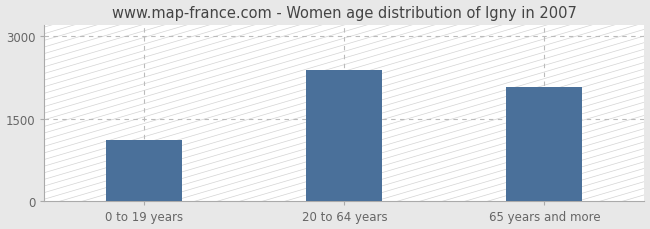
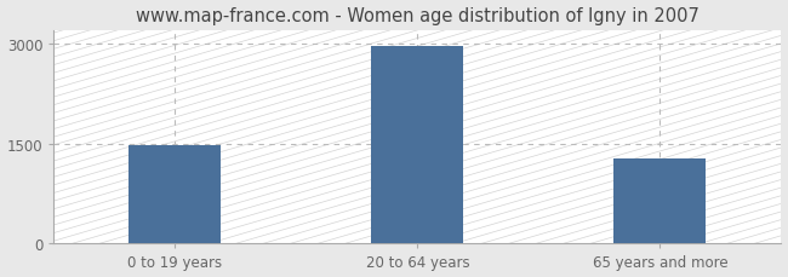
0 to 19 years: 1120 -> 1470
20 to 64 years: 2380 -> 2960
65 years and more: 2080 -> 1270
